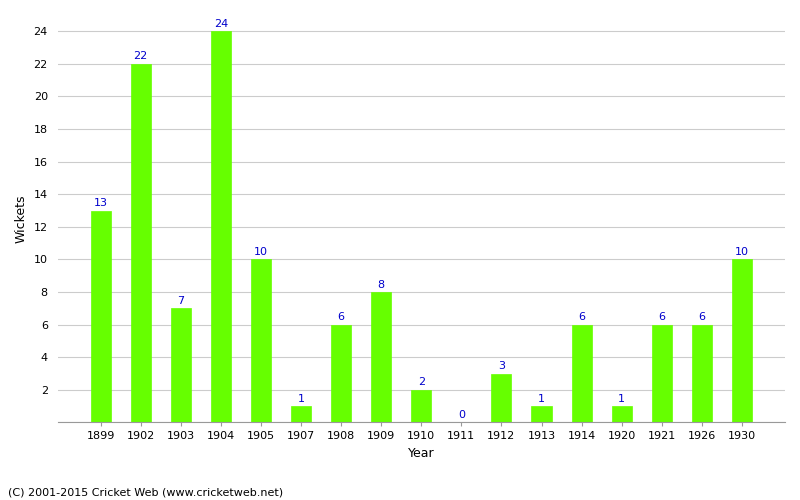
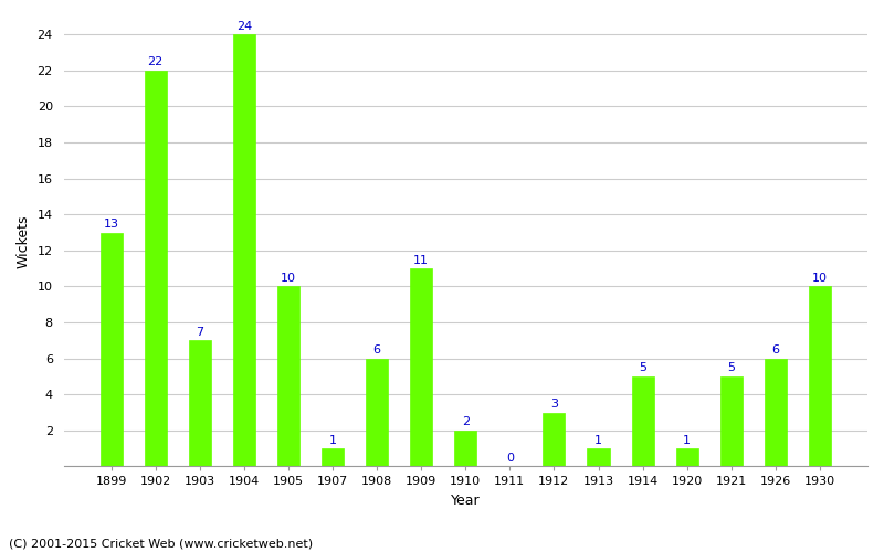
1909: 8 -> 11
1914: 6 -> 5
1921: 6 -> 5
